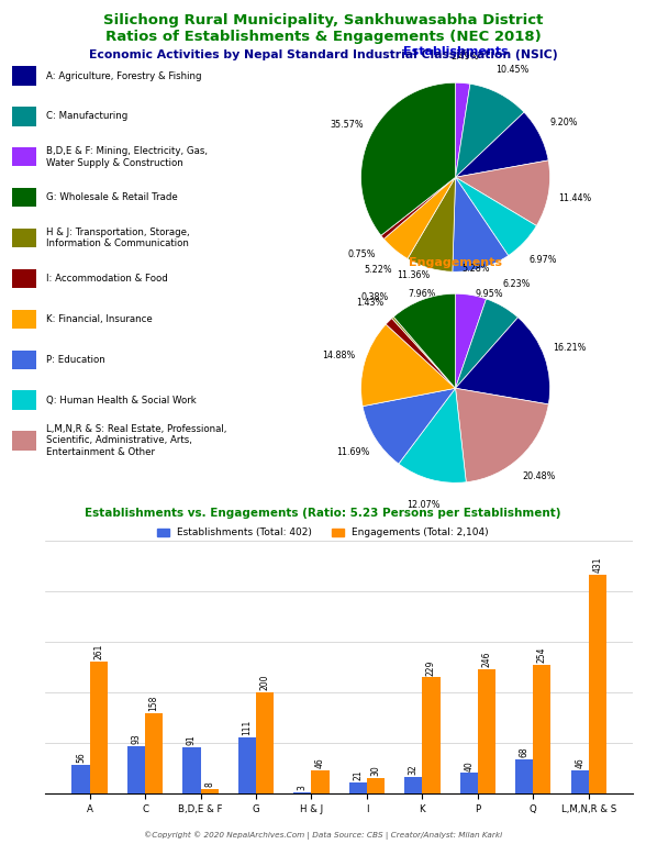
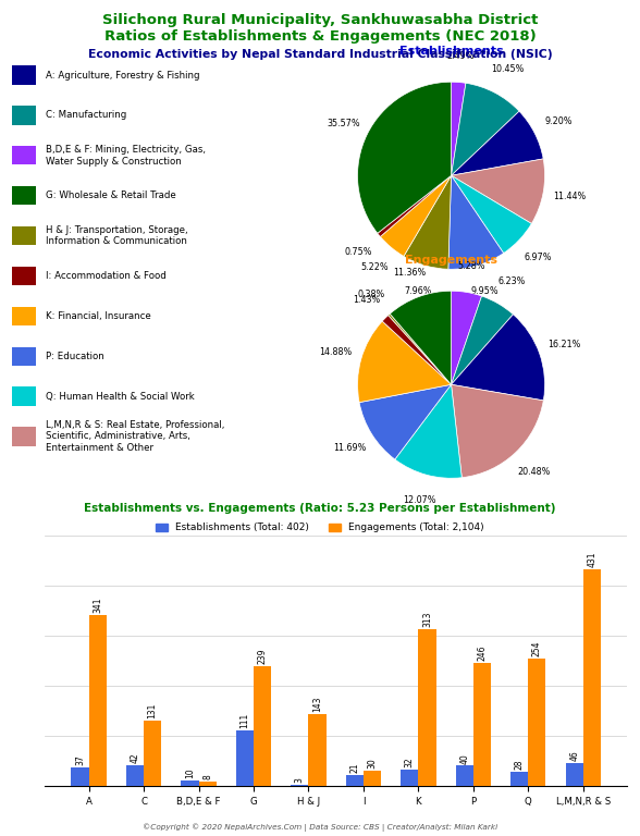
Establishments (Total: 402)/A: 56 -> 37
Engagements (Total: 2,104)/A: 261 -> 341
Establishments (Total: 402)/C: 93 -> 42
Engagements (Total: 2,104)/C: 158 -> 131
Establishments (Total: 402)/B,D,E & F: 91 -> 10
Engagements (Total: 2,104)/G: 200 -> 239
Engagements (Total: 2,104)/H & J: 46 -> 143
Engagements (Total: 2,104)/K: 229 -> 313
Establishments (Total: 402)/Q: 68 -> 28
